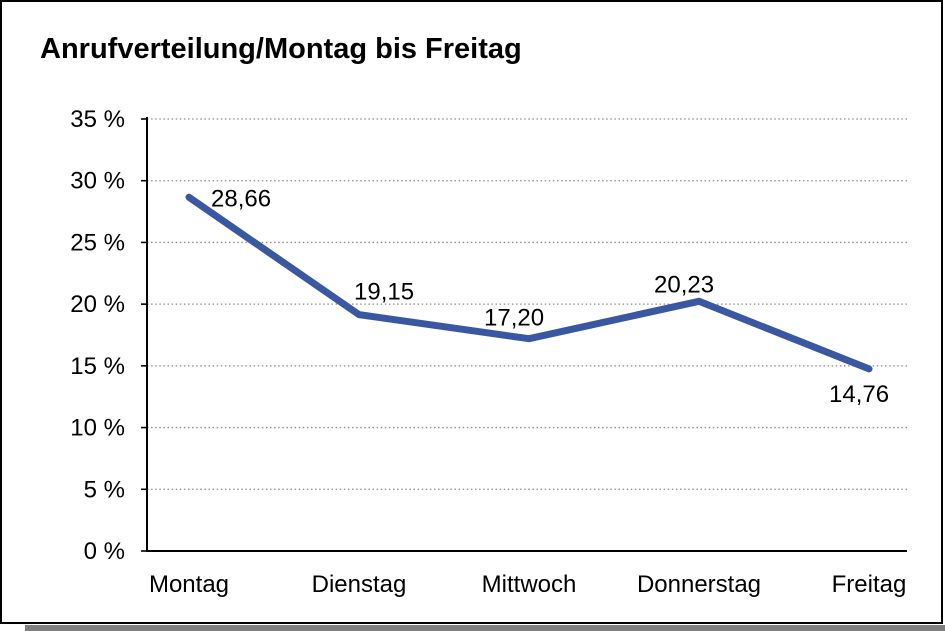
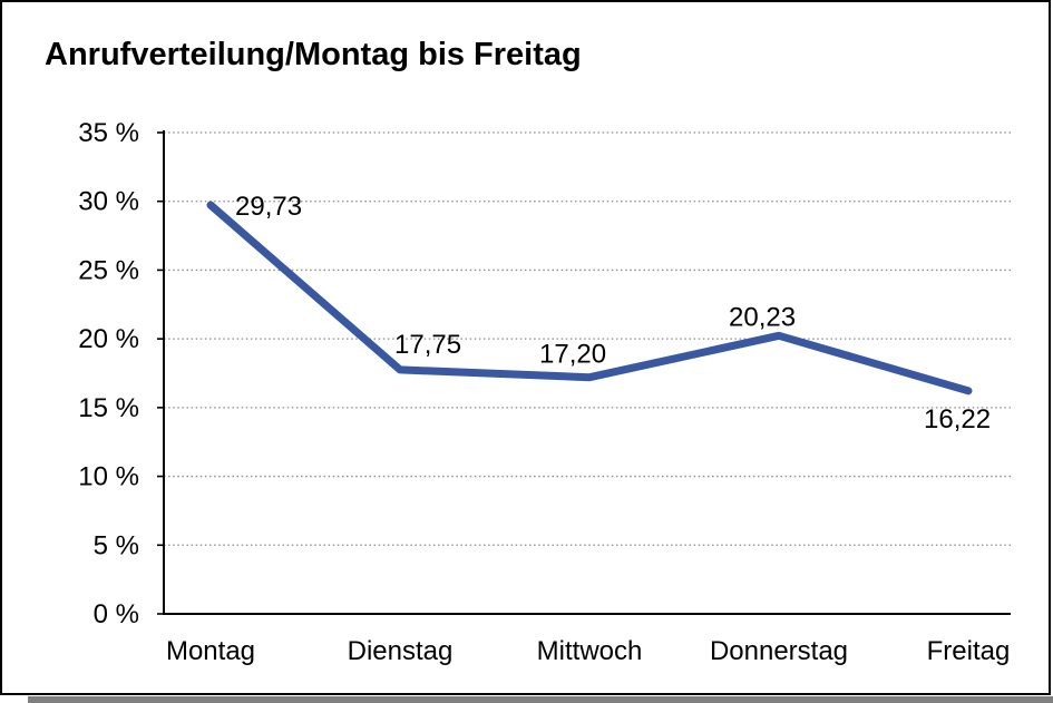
Montag: 28,66 -> 29,73
Dienstag: 19,15 -> 17,75
Freitag: 14,76 -> 16,22
